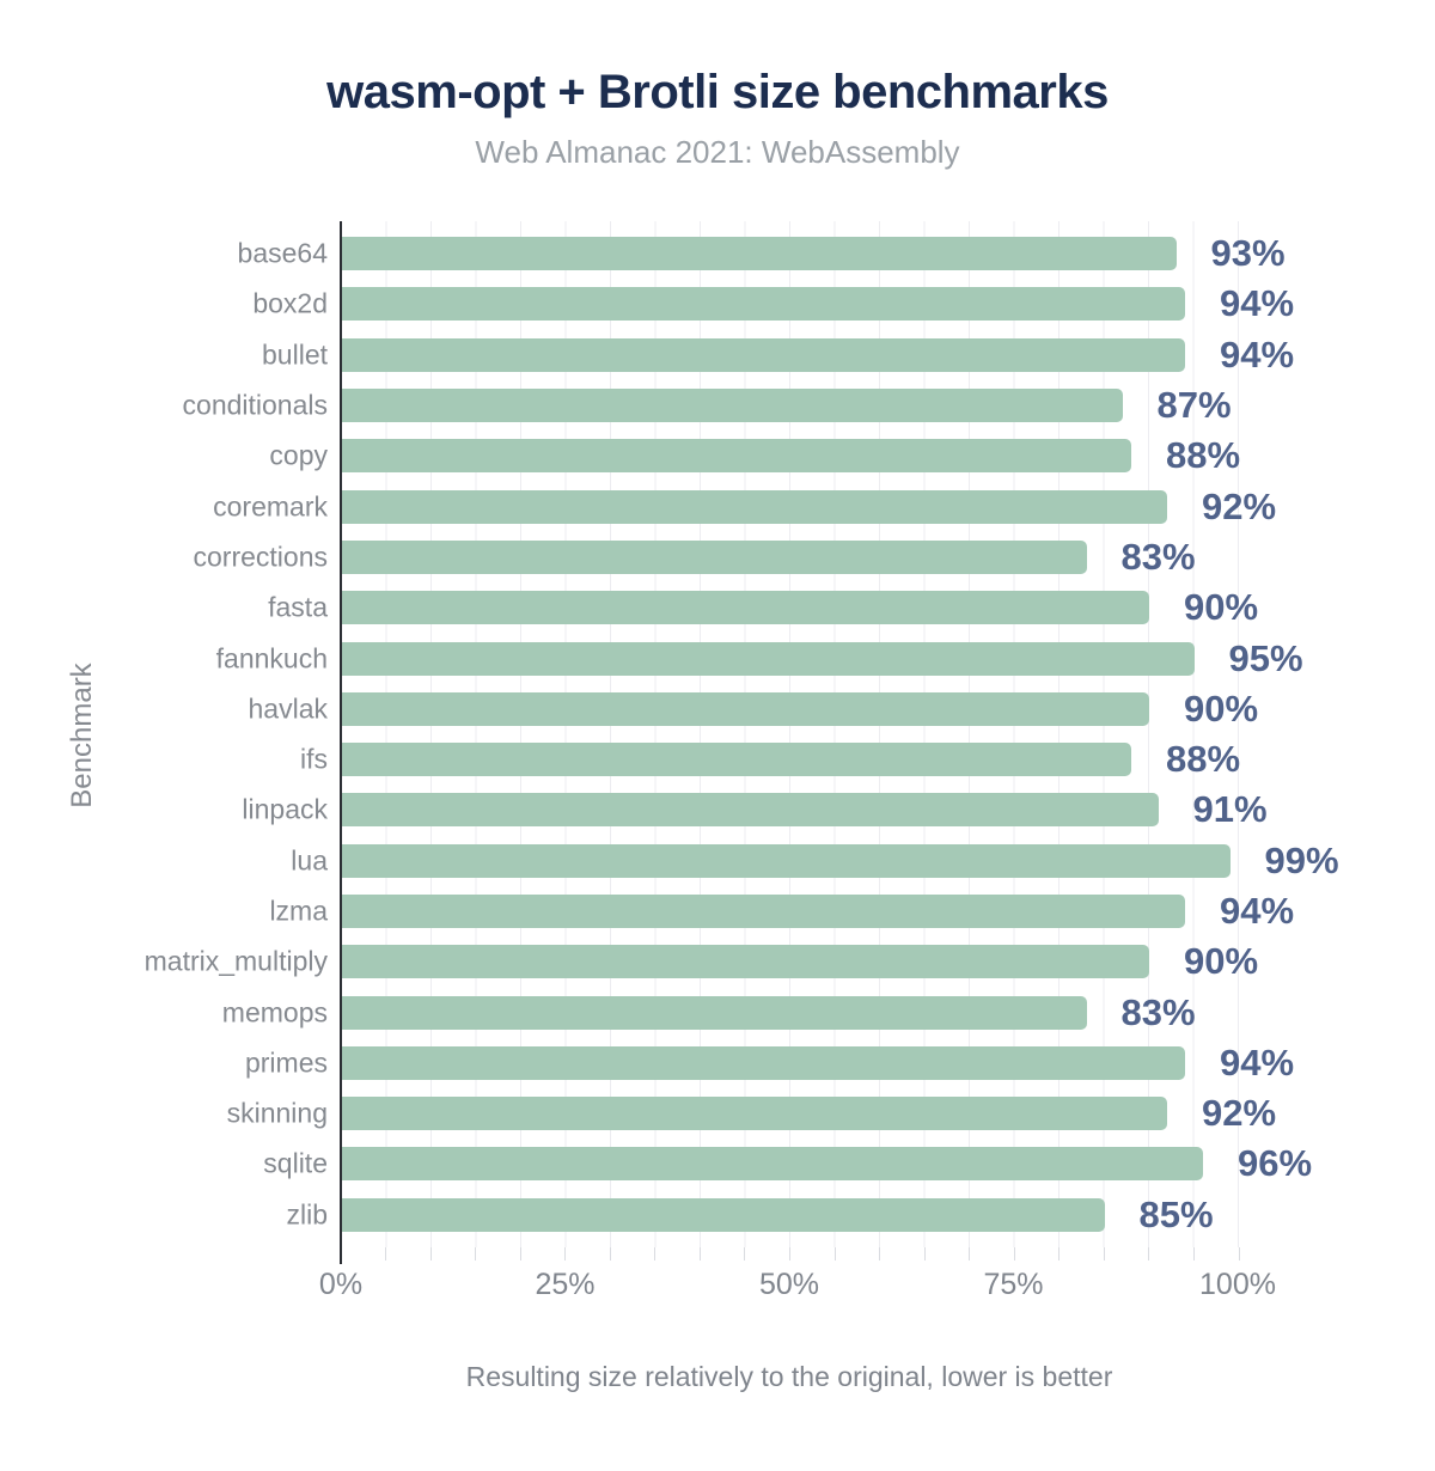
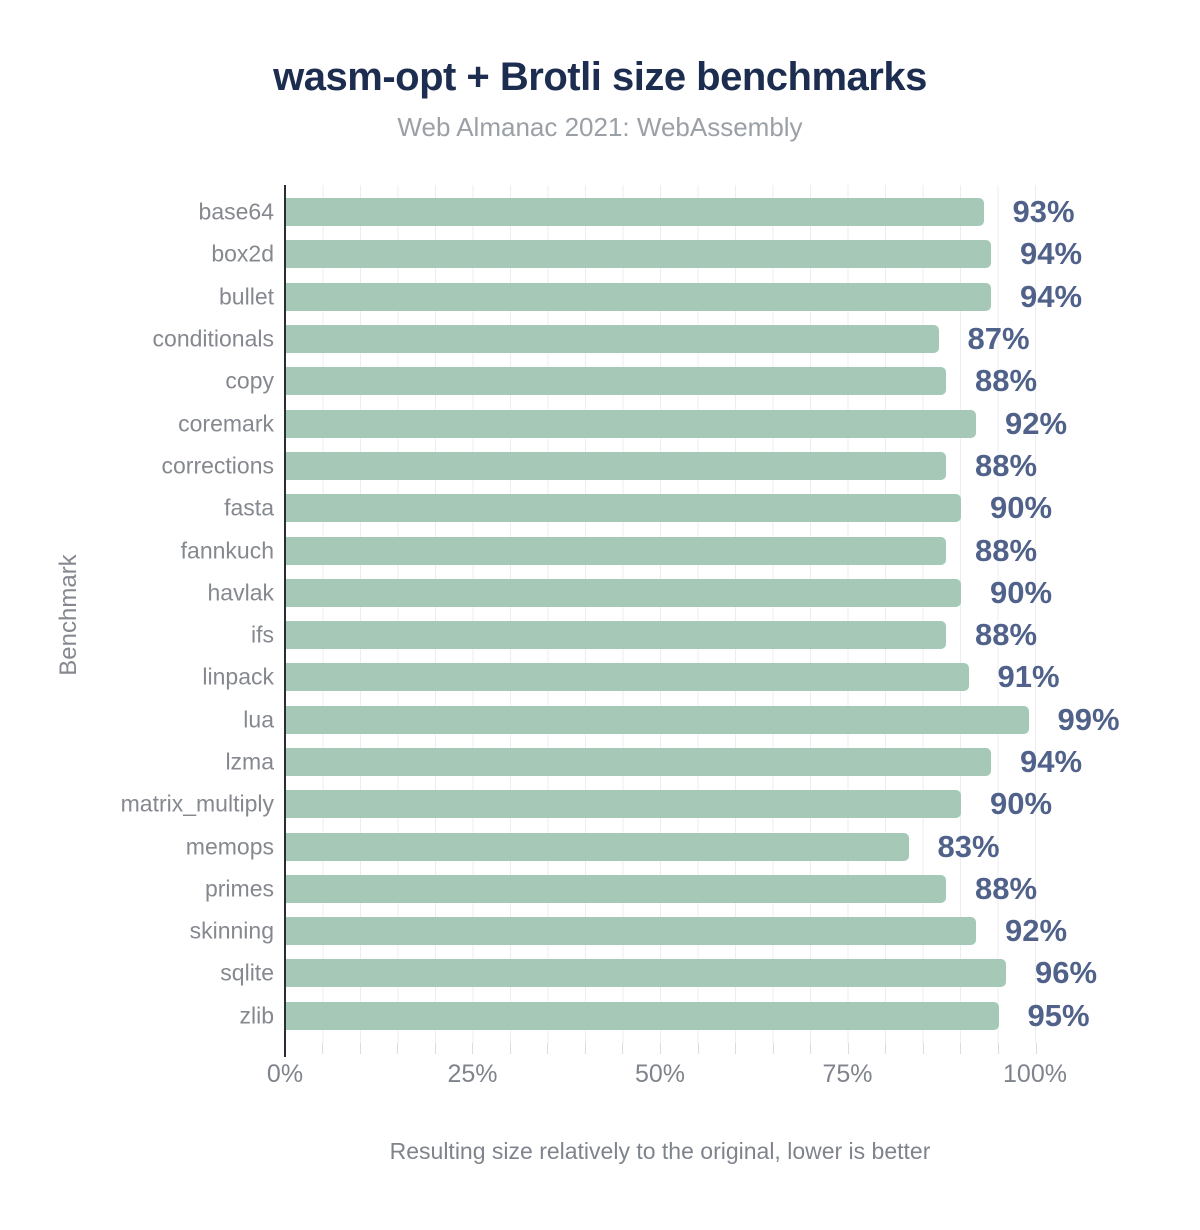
corrections: 83% -> 88%
fannkuch: 95% -> 88%
primes: 94% -> 88%
zlib: 85% -> 95%
